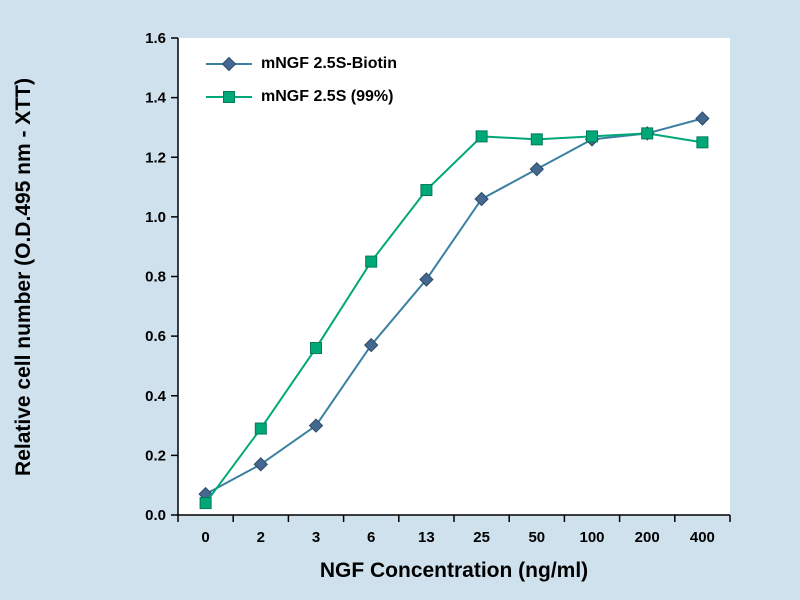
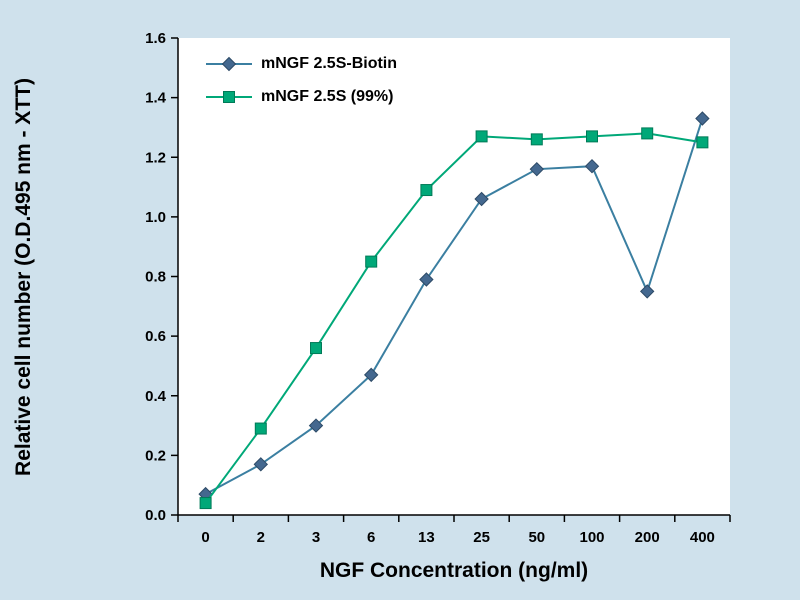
mNGF 2.5S-Biotin/6: 0.57 -> 0.47
mNGF 2.5S-Biotin/100: 1.26 -> 1.17
mNGF 2.5S-Biotin/200: 1.28 -> 0.75
